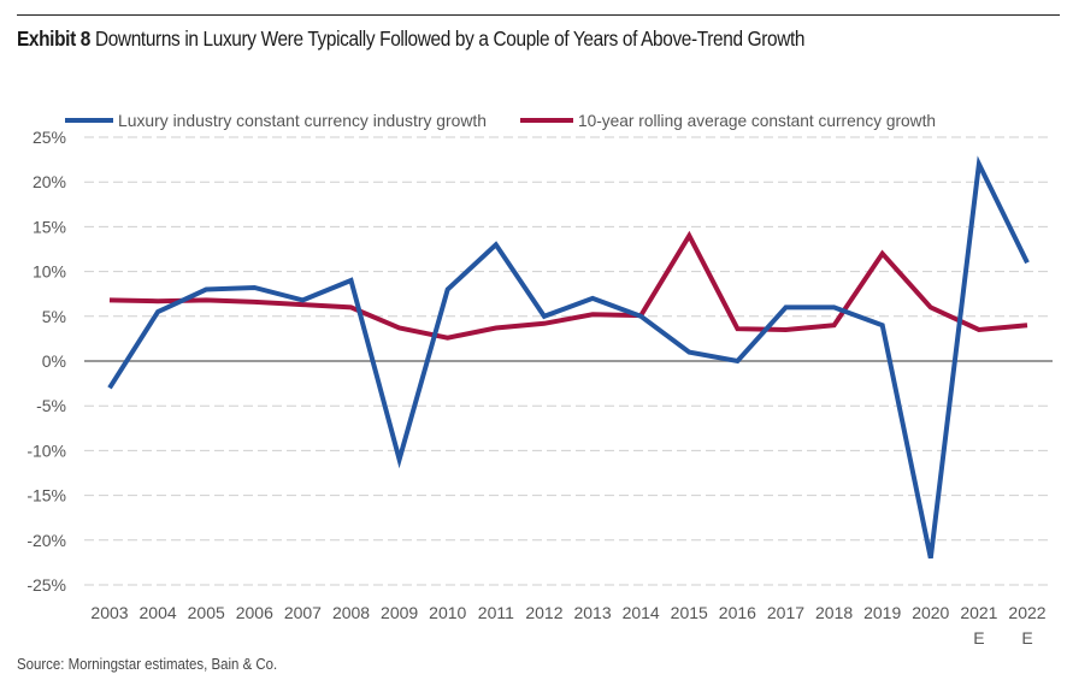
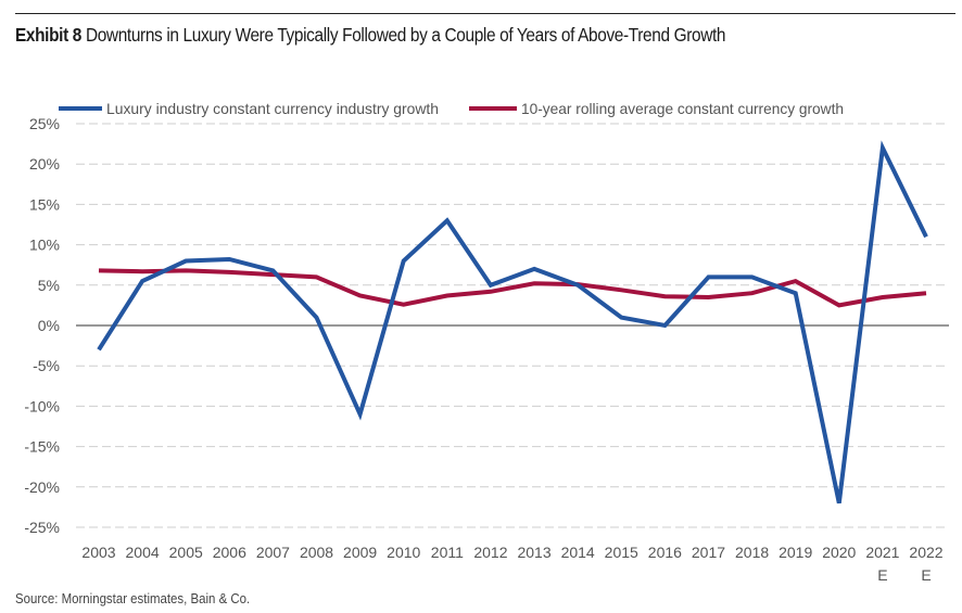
Luxury industry constant currency industry growth/2008: 9% -> 1%
10-year rolling average constant currency growth/2015: 14% -> 4%
10-year rolling average constant currency growth/2019: 12% -> 6%
10-year rolling average constant currency growth/2020: 6% -> 2%
